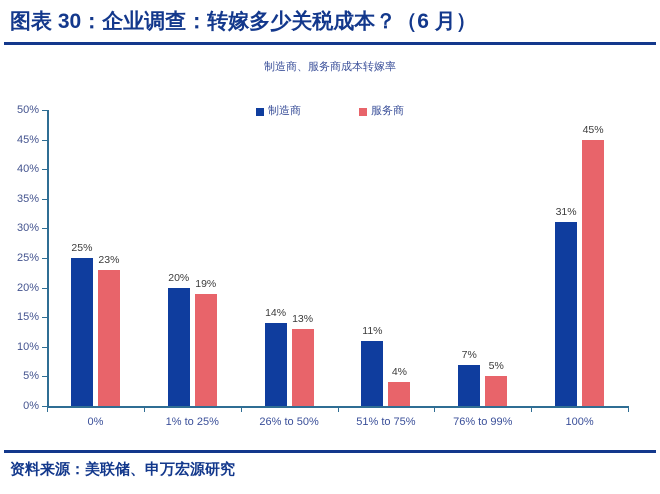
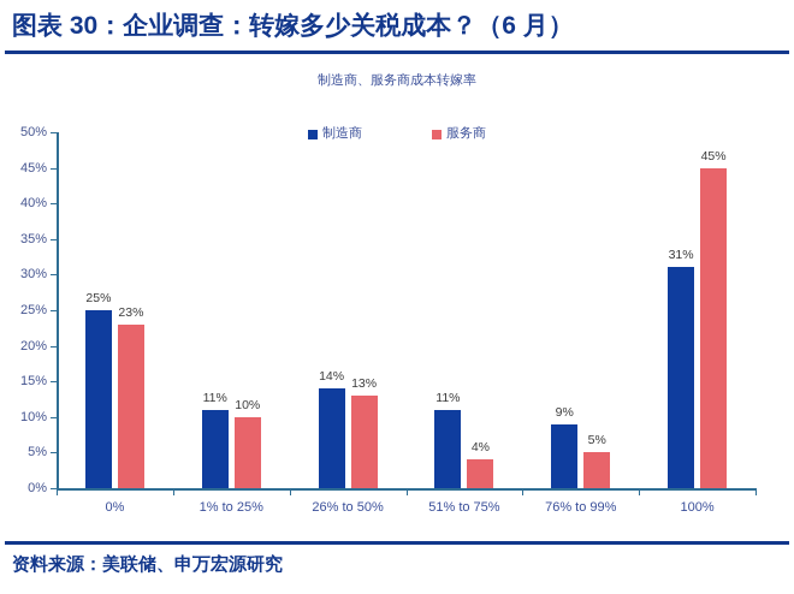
制造商/1% to 25%: 20% -> 11%
服务商/1% to 25%: 19% -> 10%
制造商/76% to 99%: 7% -> 9%
